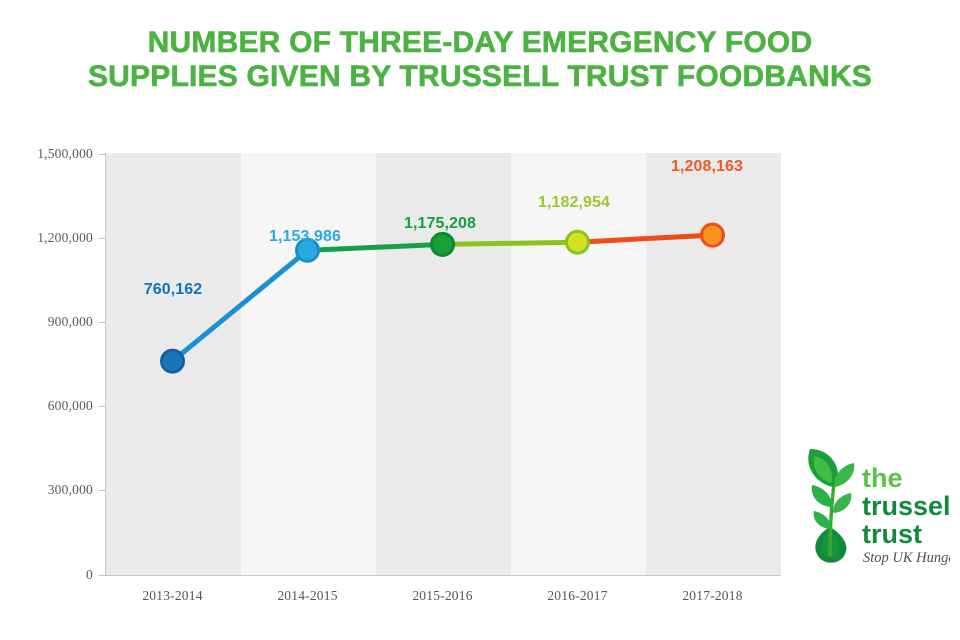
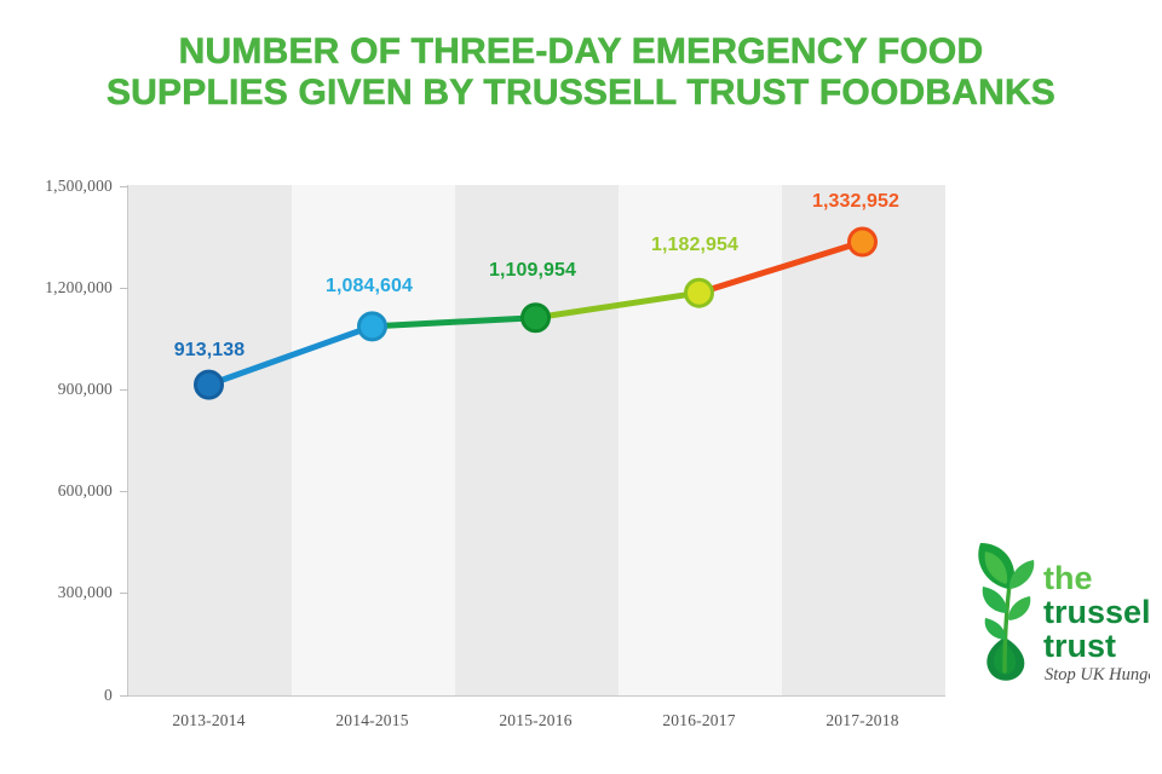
2013-2014: 760,162 -> 913,138
2014-2015: 1,153,986 -> 1,084,604
2015-2016: 1,175,208 -> 1,109,954
2017-2018: 1,208,163 -> 1,332,952
